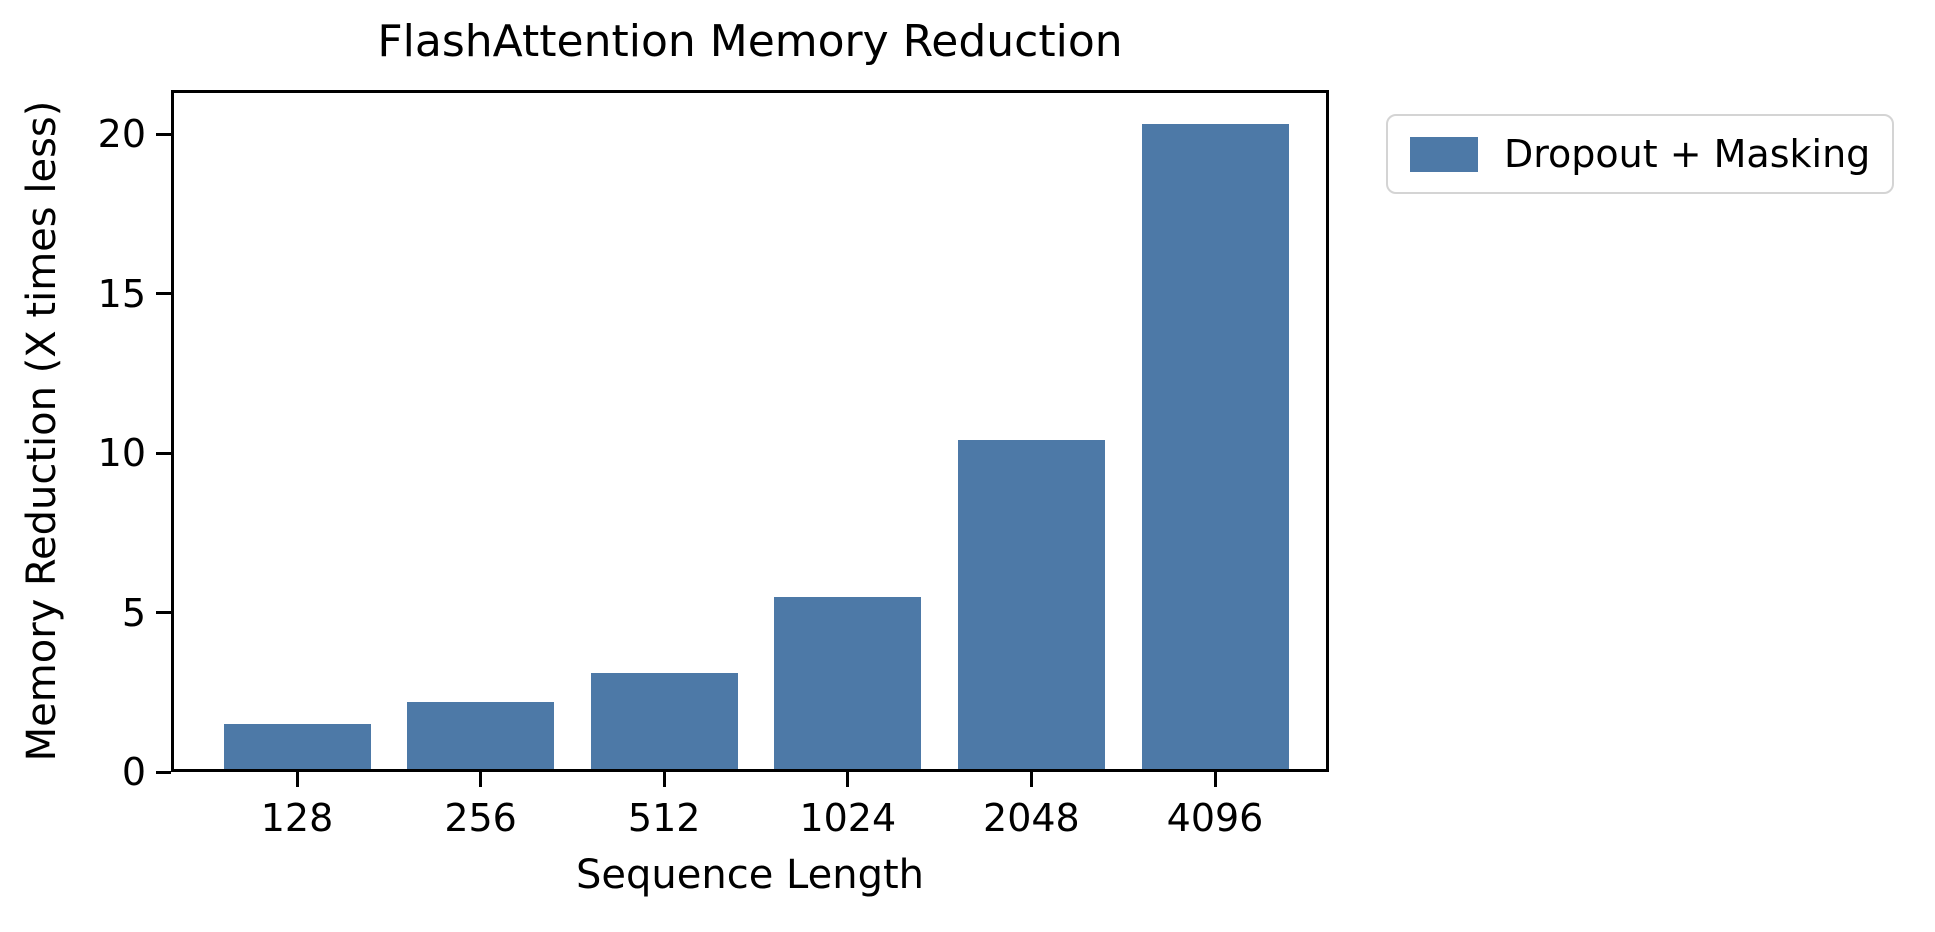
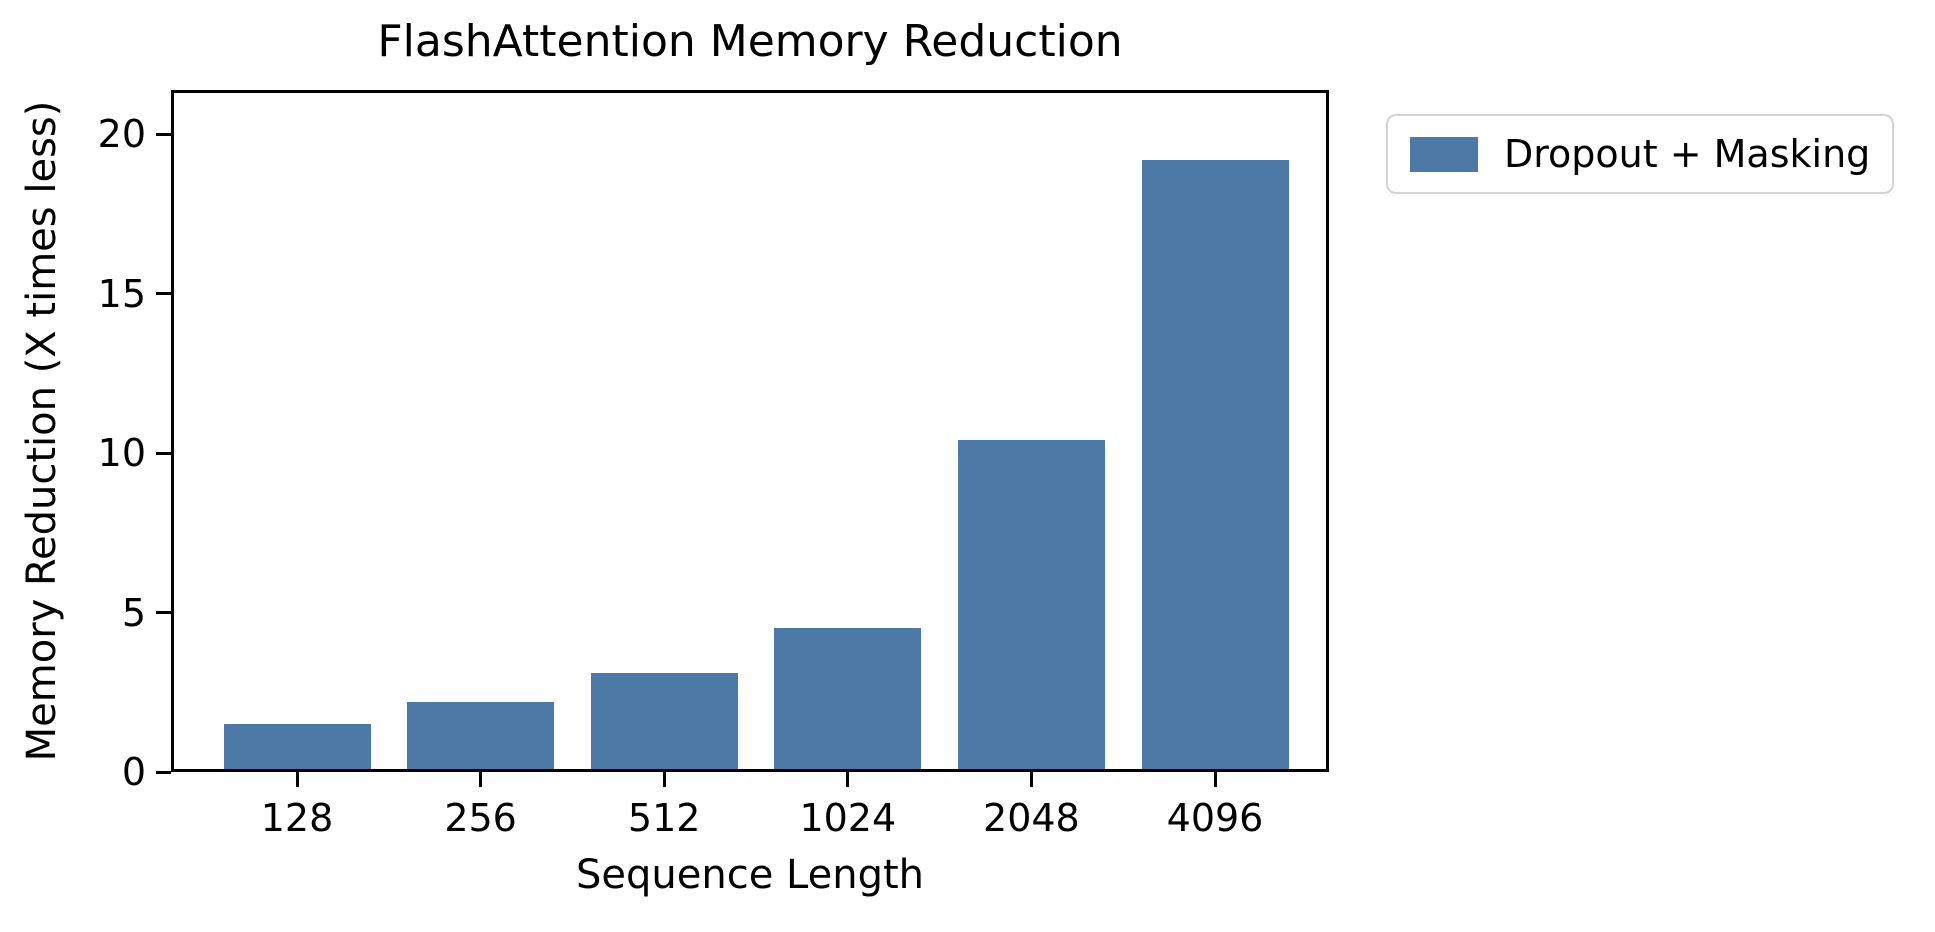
1024: 5.5 -> 4.5
4096: 20.3 -> 19.2
